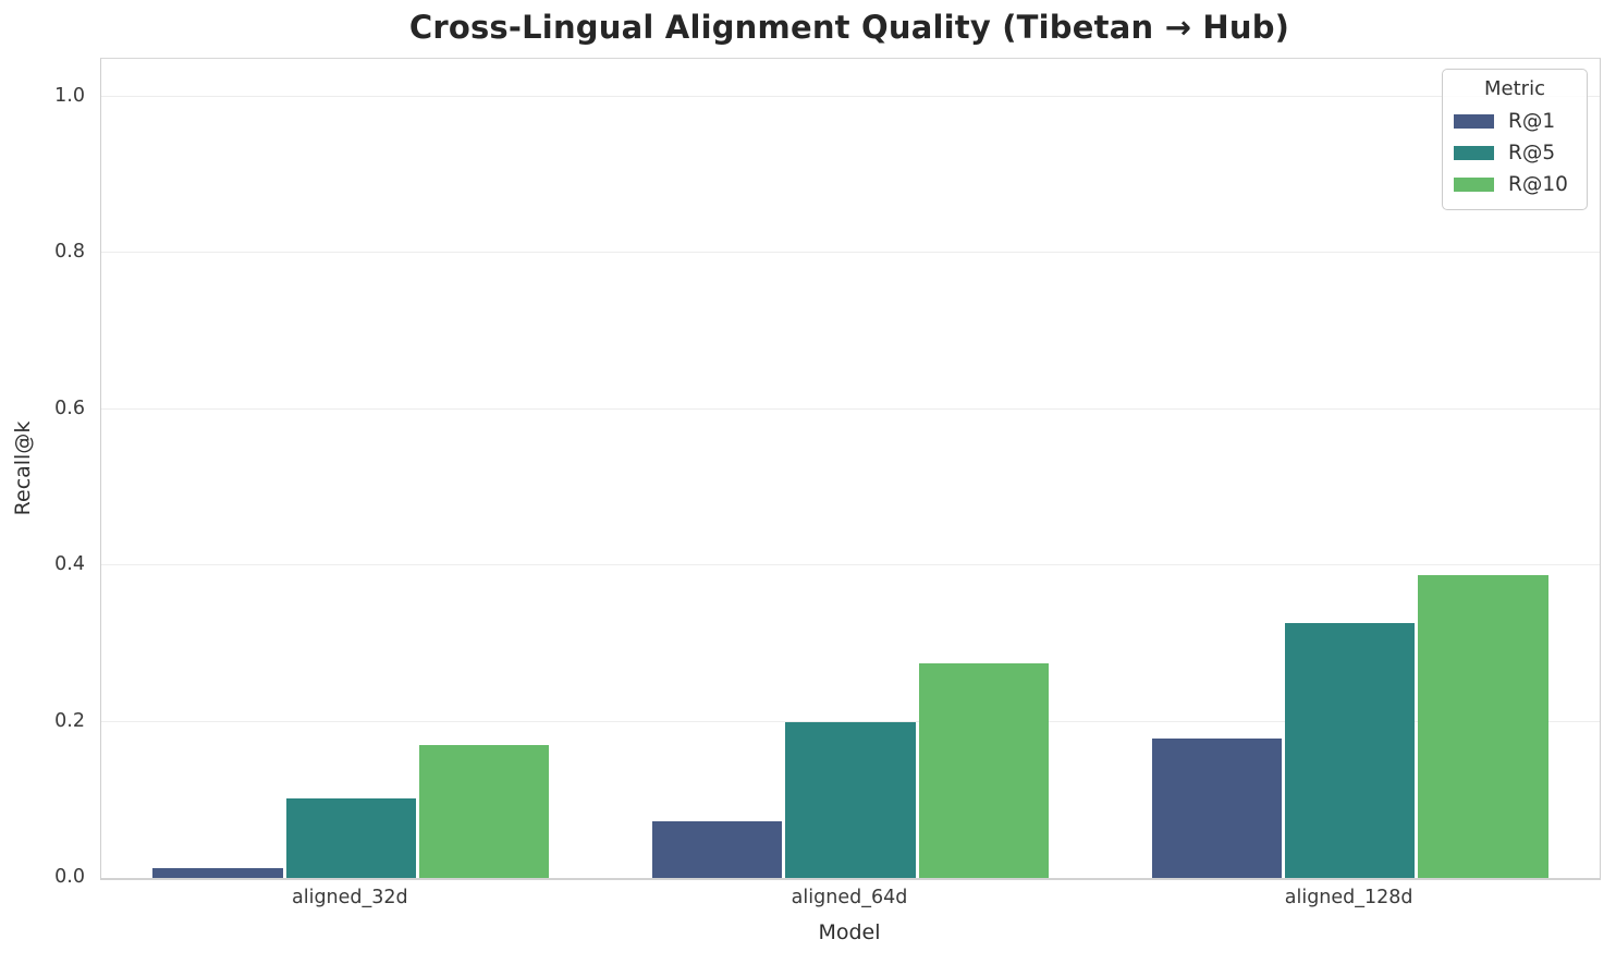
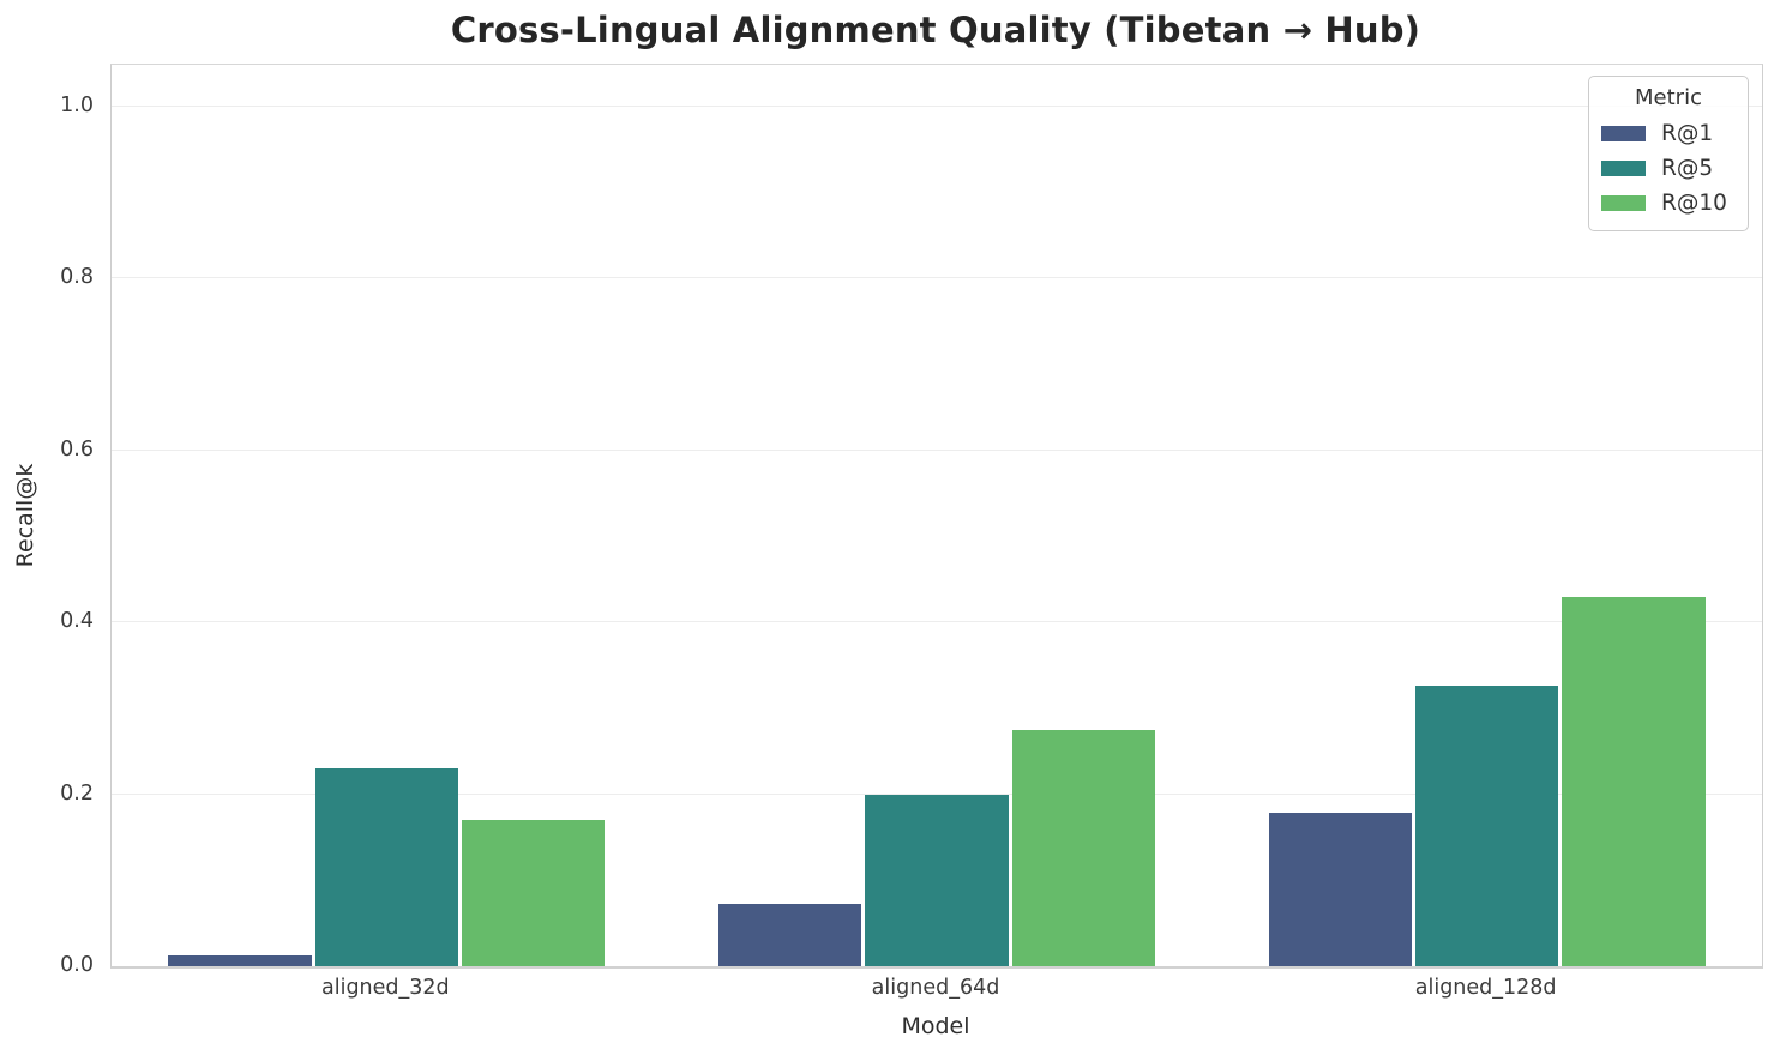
R@5/aligned_32d: 0.10 -> 0.23
R@10/aligned_128d: 0.39 -> 0.43
